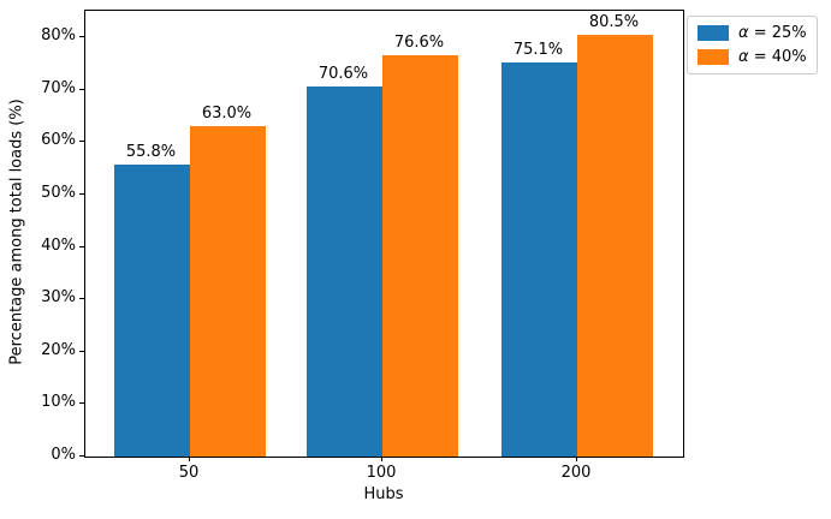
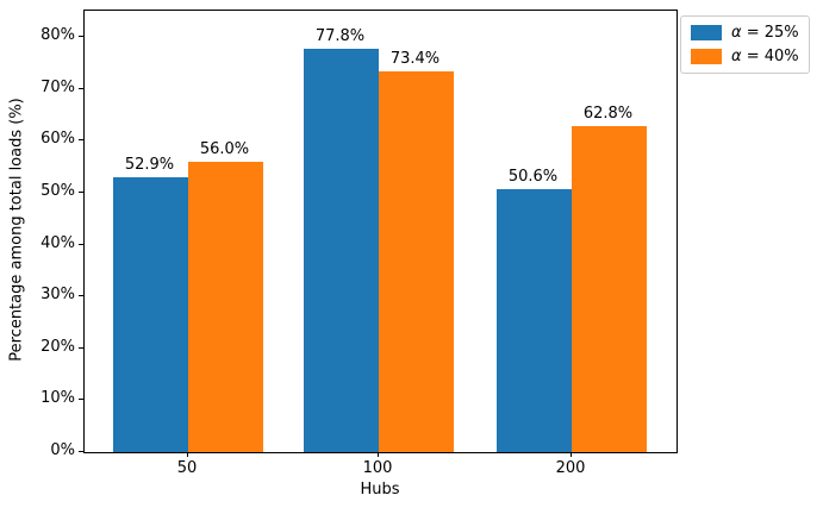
α = 25%/50: 55.8% -> 52.9%
α = 40%/50: 63.0% -> 56.0%
α = 25%/100: 70.6% -> 77.8%
α = 40%/100: 76.6% -> 73.4%
α = 25%/200: 75.1% -> 50.6%
α = 40%/200: 80.5% -> 62.8%
